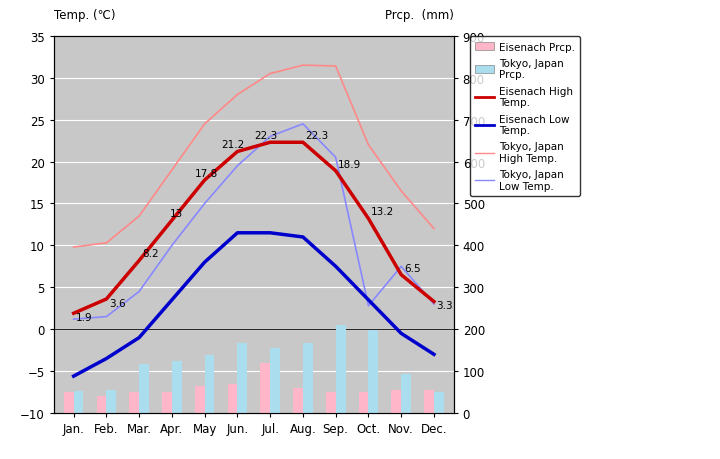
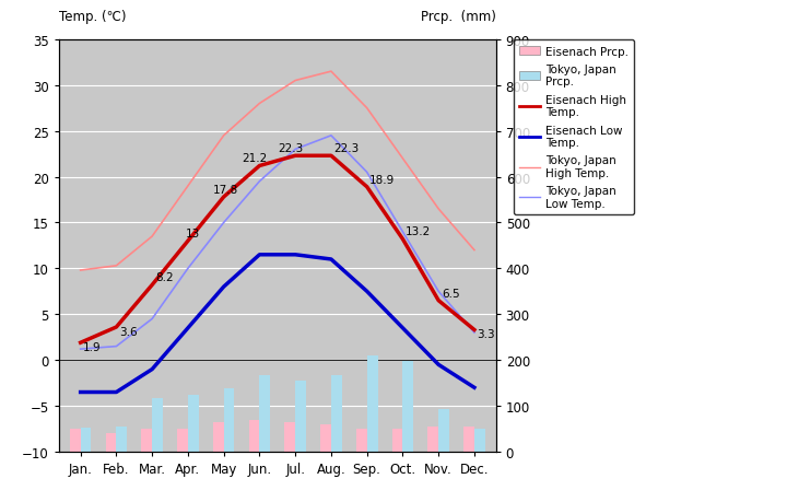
Eisenach Low Temp./Jan.: -5.6 -> -3.5
Eisenach Prcp./Jul.: 120 -> 65
Tokyo, Japan High Temp./Sep.: 31.4 -> 27.5
Tokyo, Japan Low Temp./Oct.: 2.8 -> 14.0
